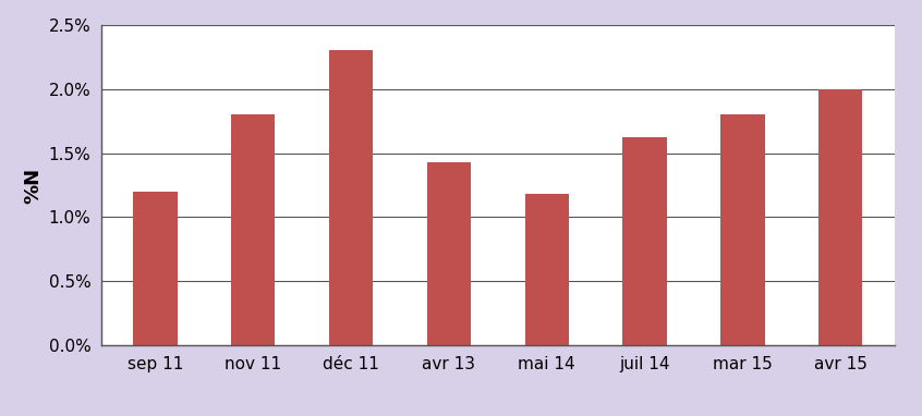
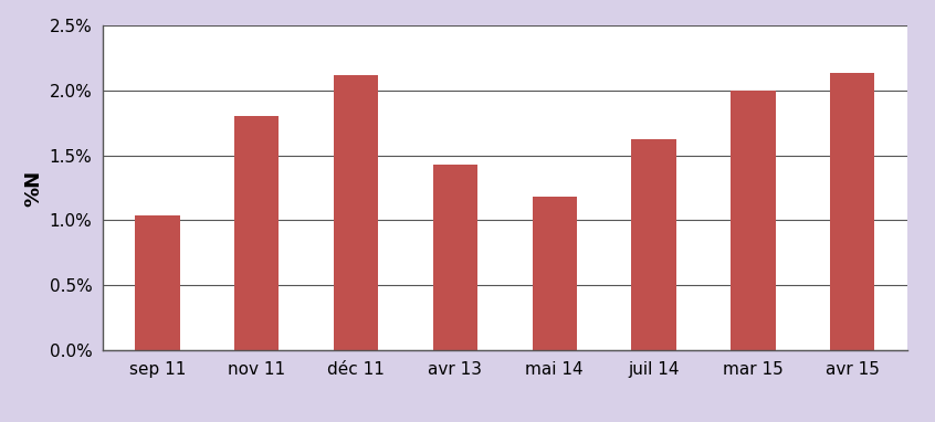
sep 11: 1.20% -> 1.04%
déc 11: 2.30% -> 2.12%
mar 15: 1.80% -> 2.00%
avr 15: 2.00% -> 2.13%
